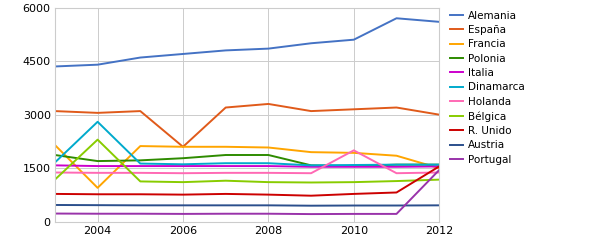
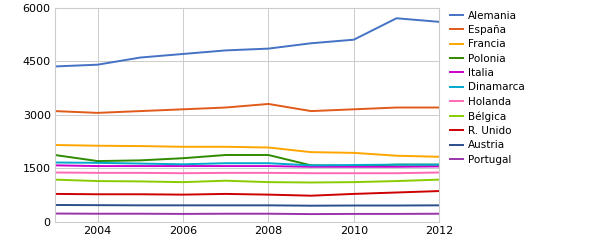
Francia/2004: 950 -> 2130
Dinamarca/2004: 2800 -> 1650
Bélgica/2004: 2300 -> 1140
España/2006: 2100 -> 3150
Holanda/2010: 2000 -> 1360
España/2012: 3000 -> 3200
Francia/2012: 1500 -> 1820
R. Unido/2012: 1550 -> 860
Portugal/2012: 1450 -> 220
